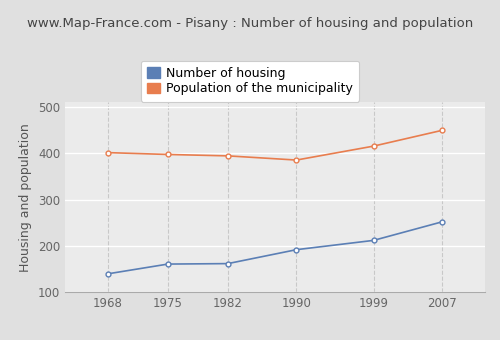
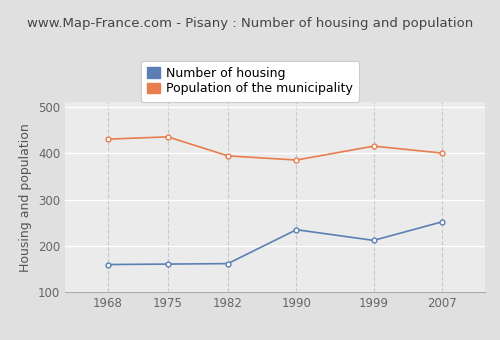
Number of housing/1968: 140 -> 160
Population of the municipality/1968: 401 -> 430
Population of the municipality/1975: 397 -> 435
Number of housing/1990: 192 -> 235
Population of the municipality/2007: 449 -> 400
